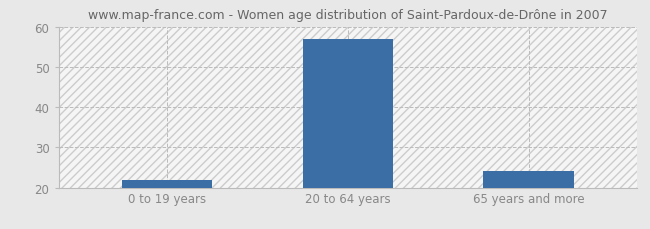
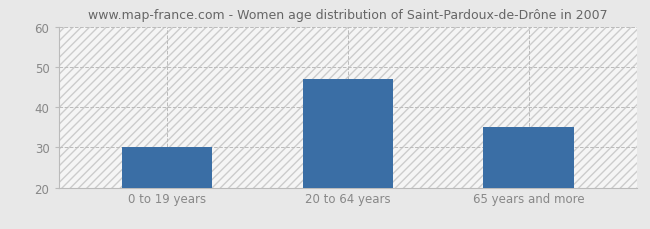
0 to 19 years: 22 -> 30
20 to 64 years: 57 -> 47
65 years and more: 24 -> 35
